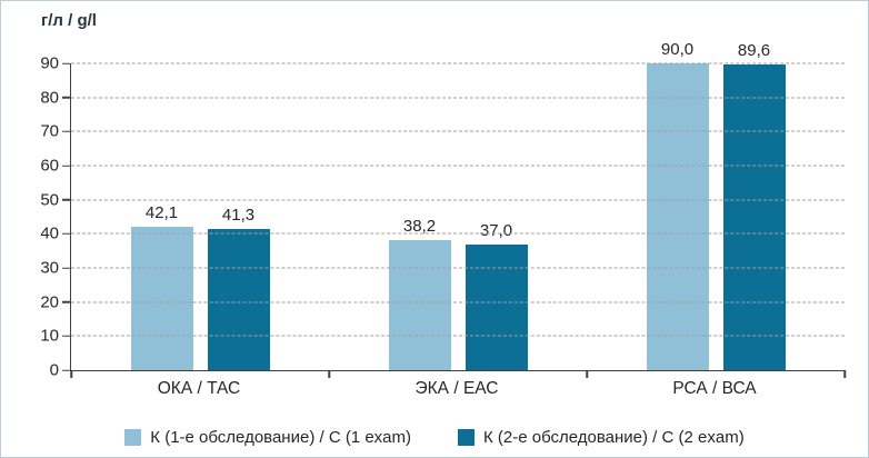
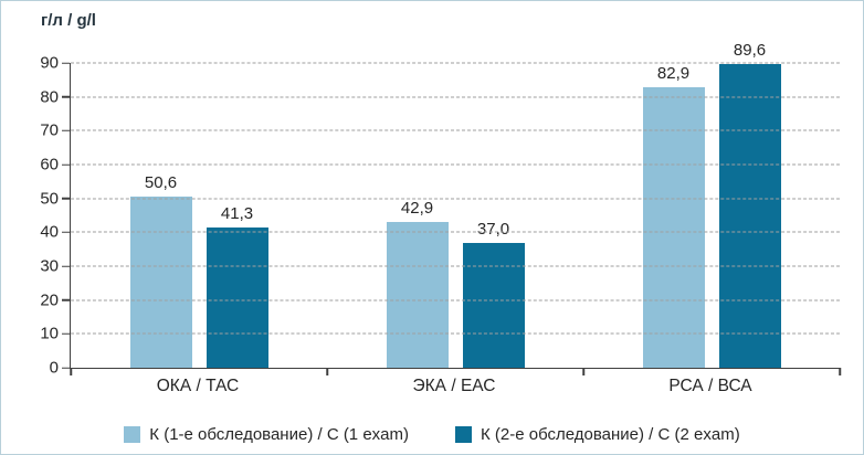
К (1-е обследование) / C (1 exam)/ОКА / ТАС: 42,1 -> 50,6
К (1-е обследование) / C (1 exam)/ЭКА / ЕАС: 38,2 -> 42,9
К (1-е обследование) / C (1 exam)/РСА / ВСА: 90,0 -> 82,9
